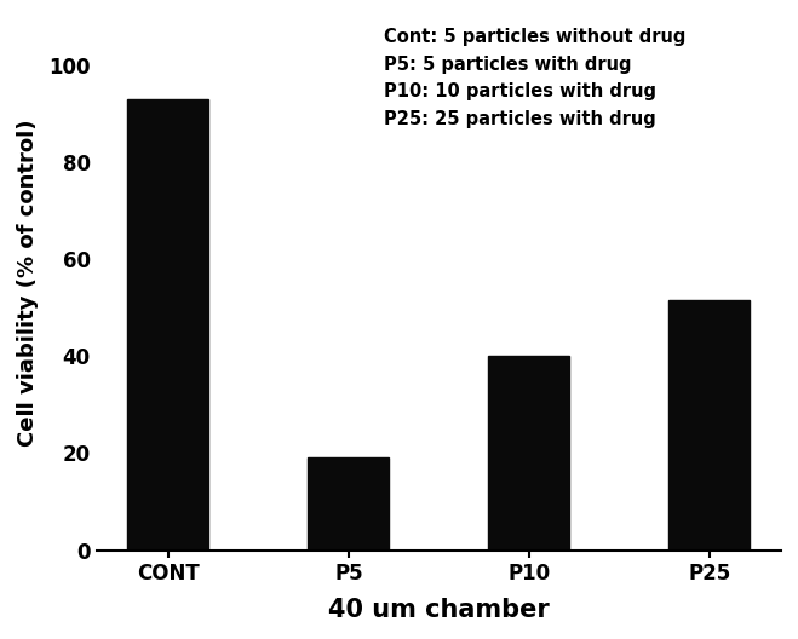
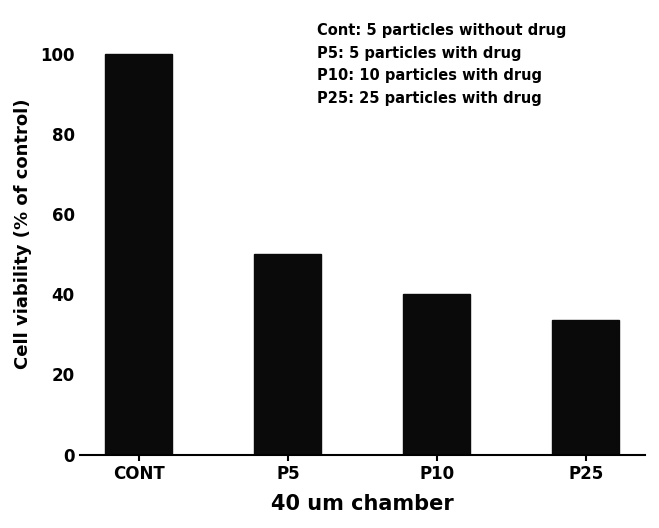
CONT: 93.0 -> 100.0
P5: 19.0 -> 50.0
P25: 51.5 -> 33.5
